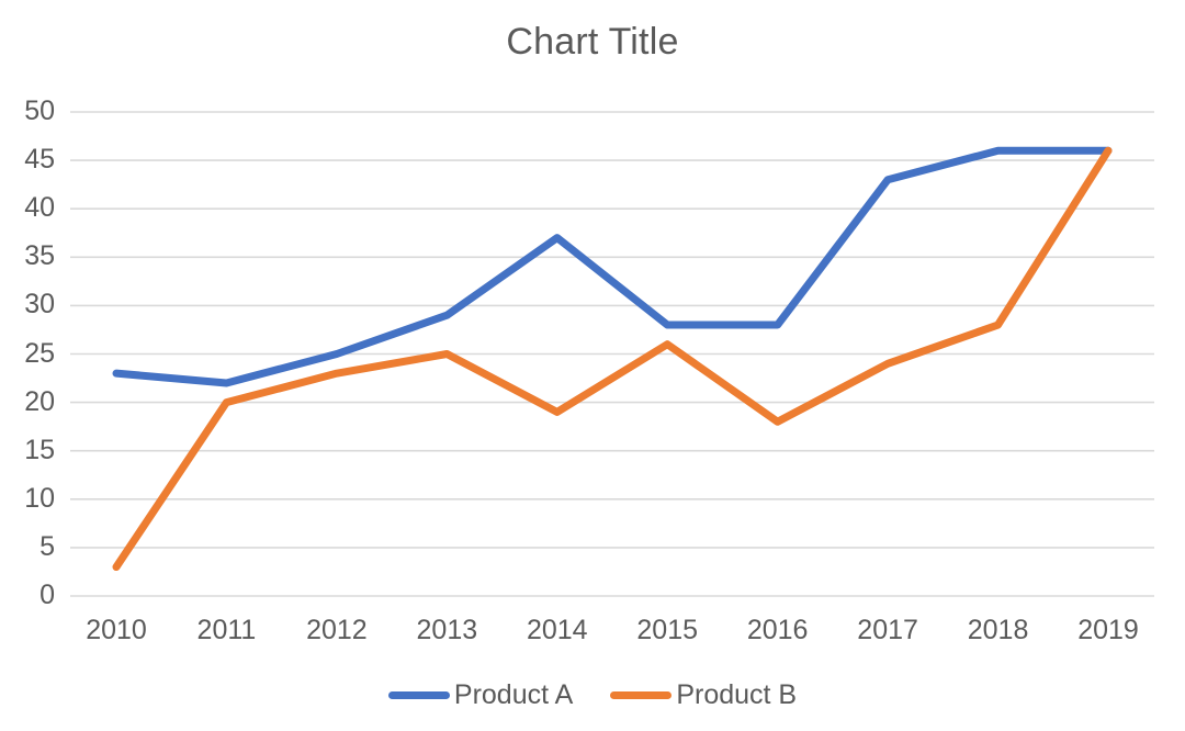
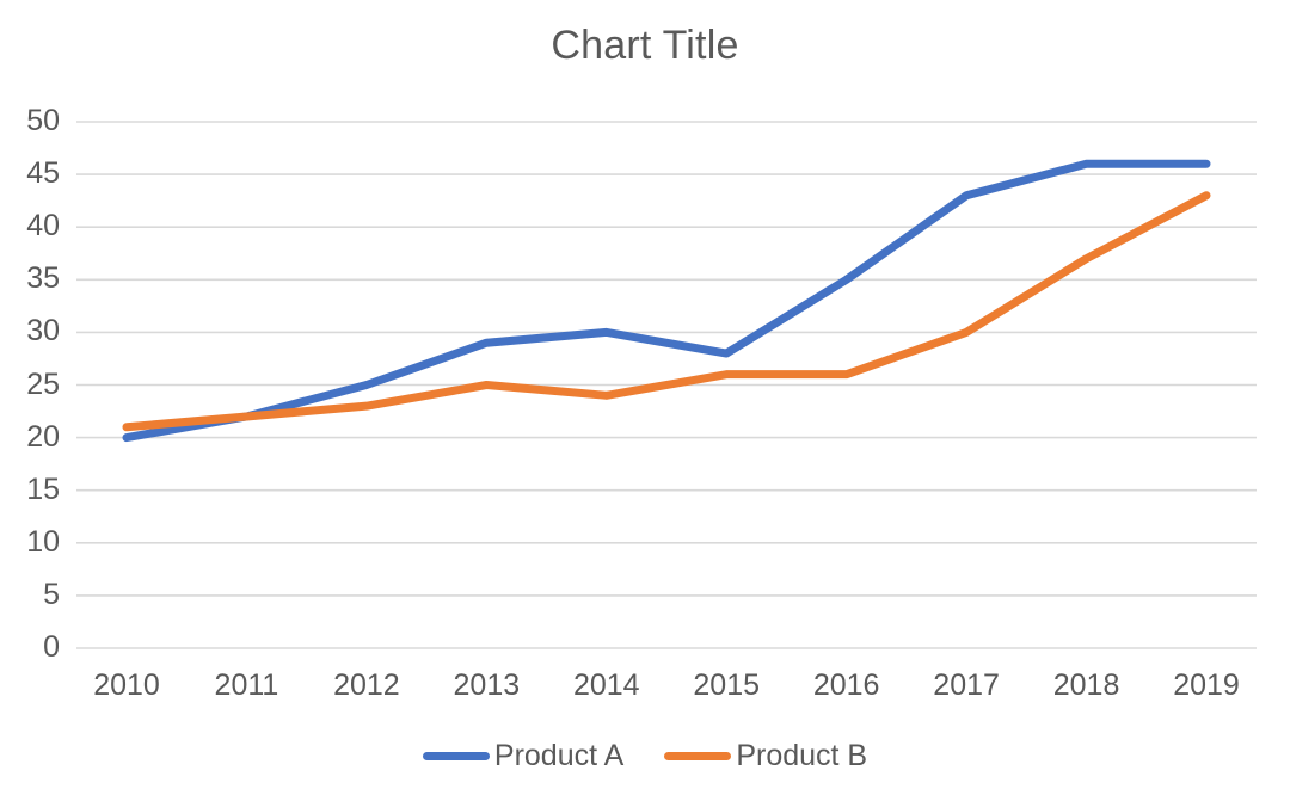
Product A/2010: 23 -> 20
Product B/2010: 3 -> 21
Product B/2011: 20 -> 22
Product A/2014: 37 -> 30
Product B/2014: 19 -> 24
Product A/2016: 28 -> 35
Product B/2016: 18 -> 26
Product B/2017: 24 -> 30
Product B/2018: 28 -> 37
Product B/2019: 46 -> 43
